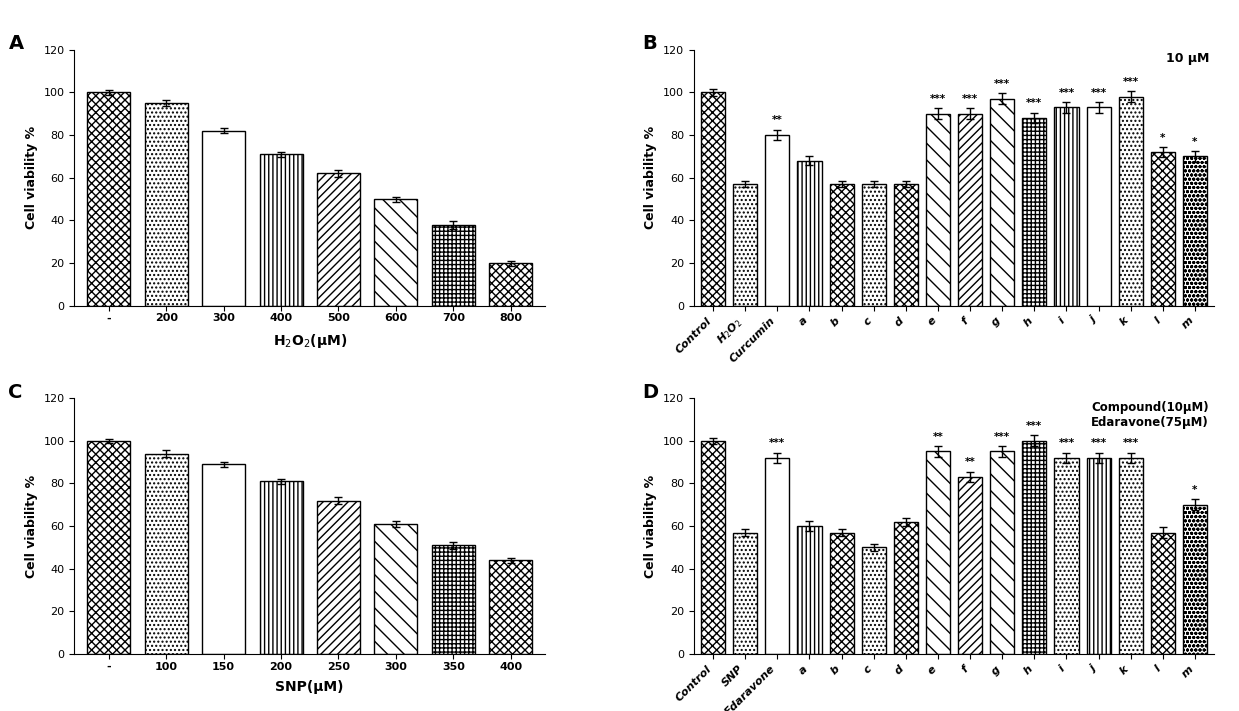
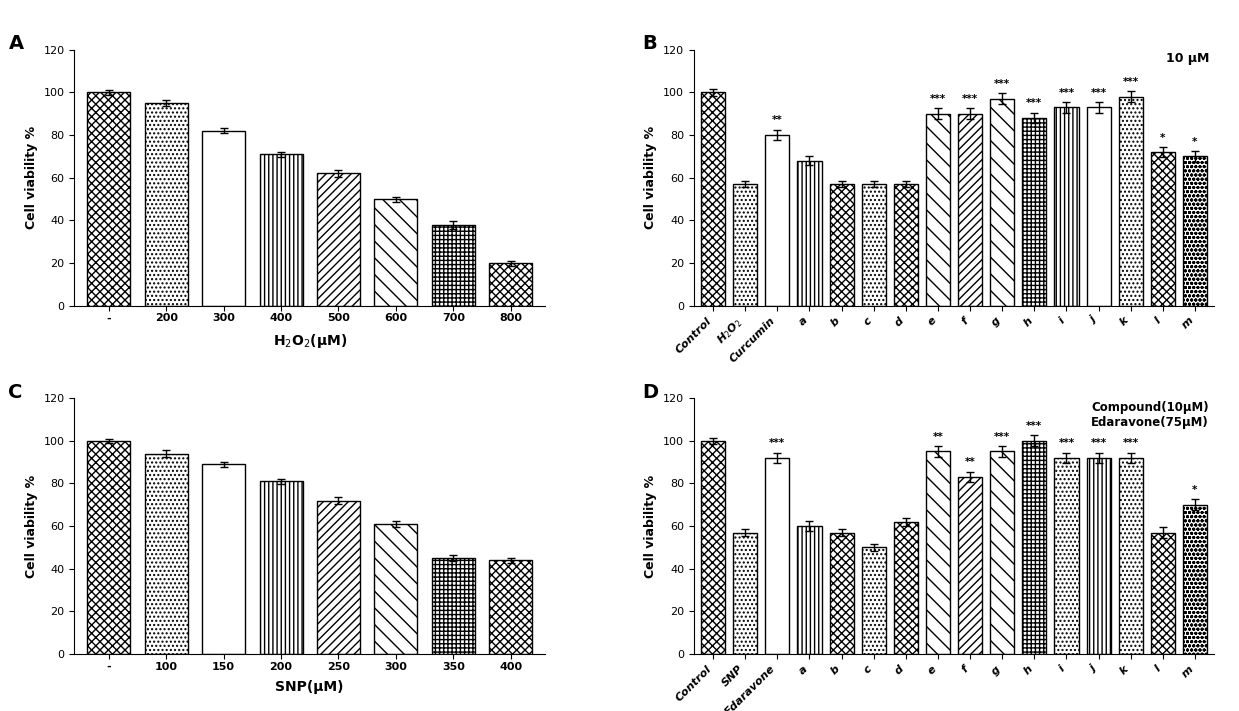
350: 51 -> 45
